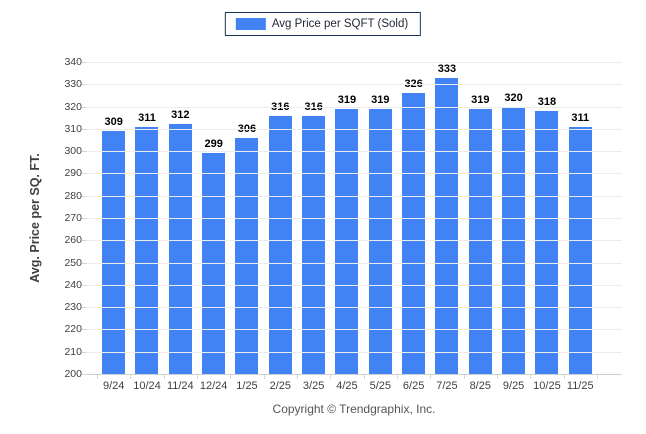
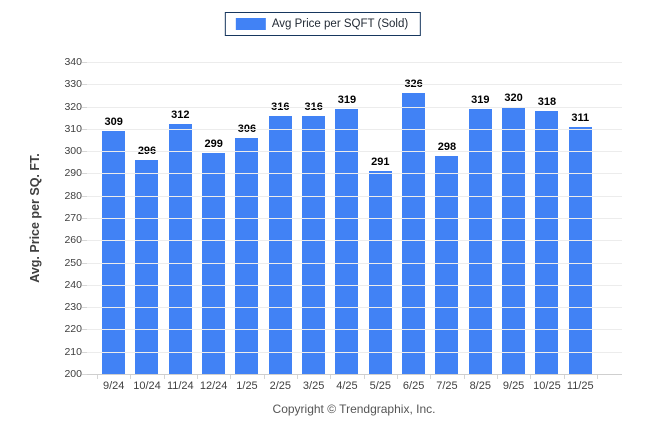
10/24: 311 -> 296
5/25: 319 -> 291
7/25: 333 -> 298
